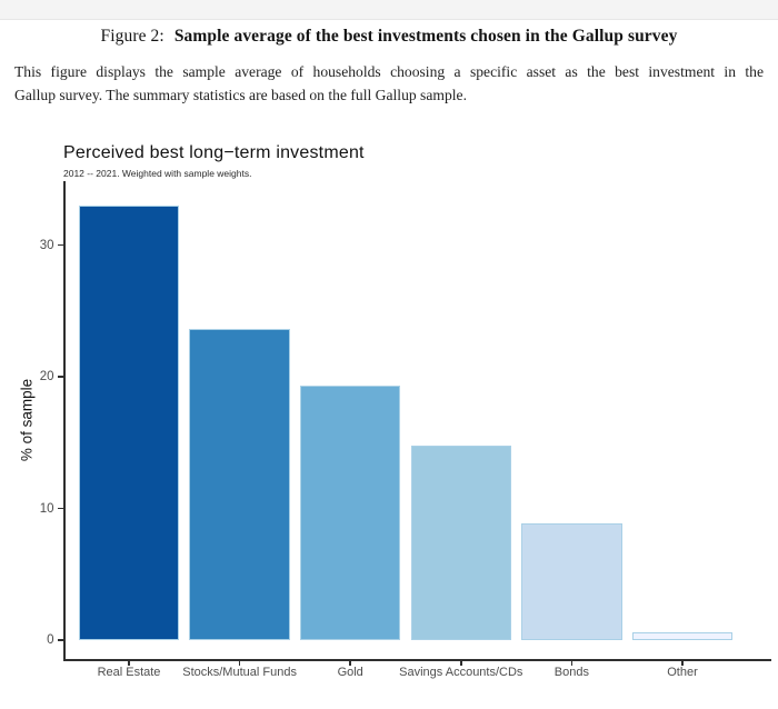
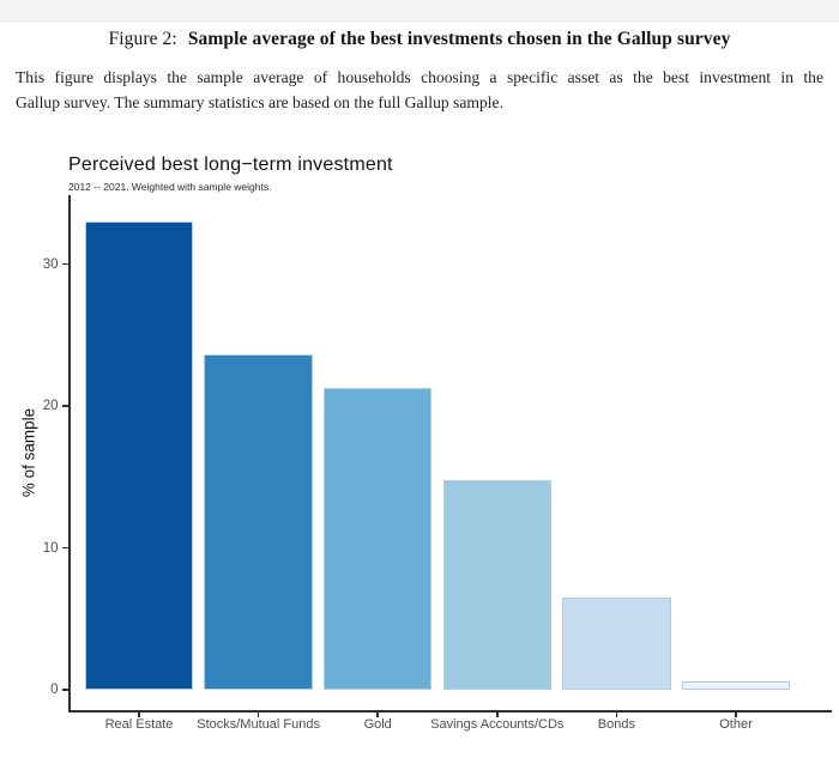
Gold: 19.3 -> 21.3
Bonds: 8.9 -> 6.5
